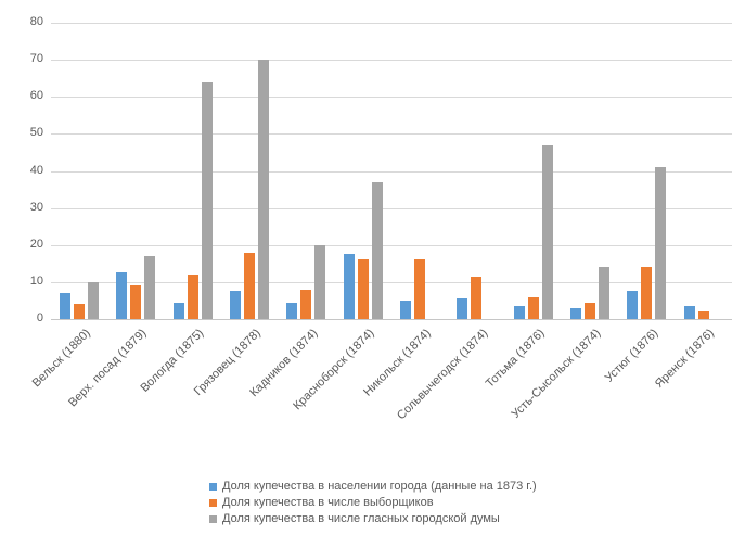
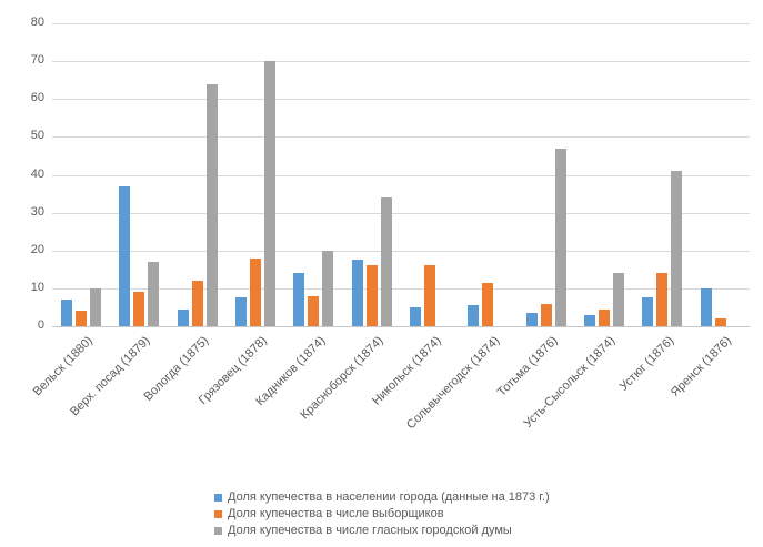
Доля купечества в населении города (данные на 1873 г.)/Верх. посад (1879): 12 -> 37
Доля купечества в населении города (данные на 1873 г.)/Кадников (1874): 4 -> 14
Доля купечества в числе гласных городской думы/Красноборск (1874): 37 -> 34
Доля купечества в населении города (данные на 1873 г.)/Яренск (1876): 4 -> 10
